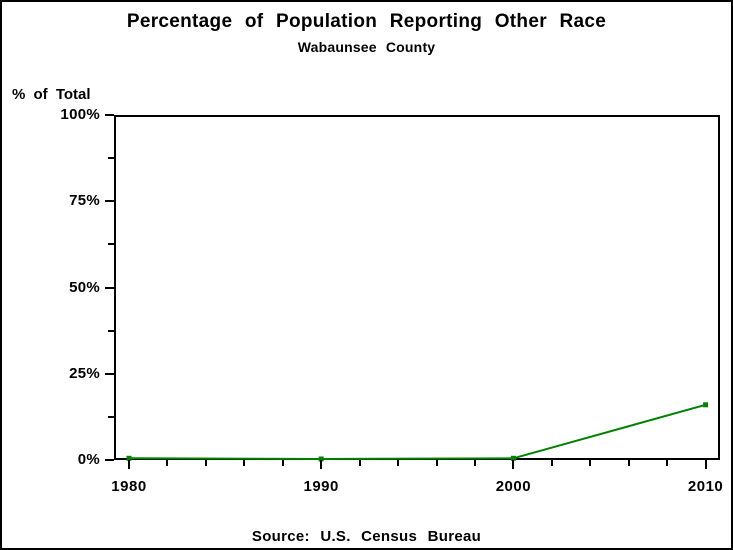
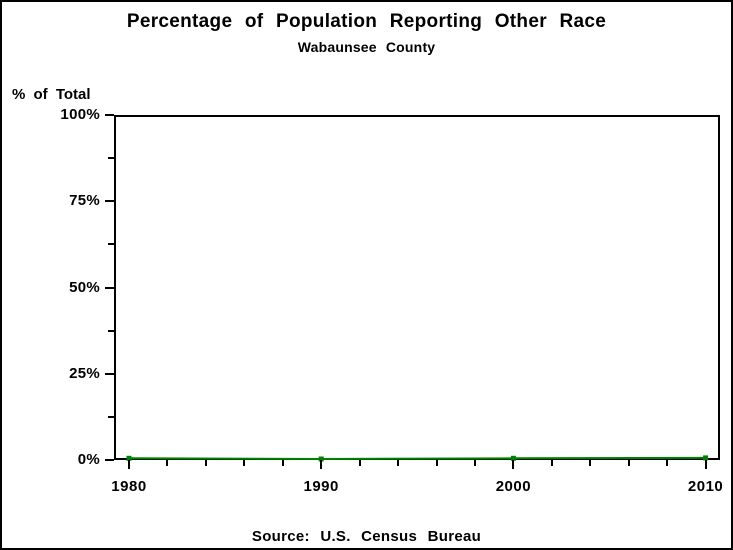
2010: 16% -> 1%
